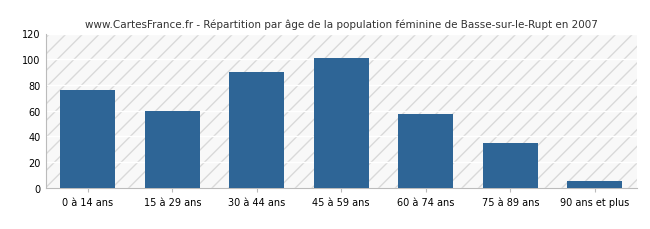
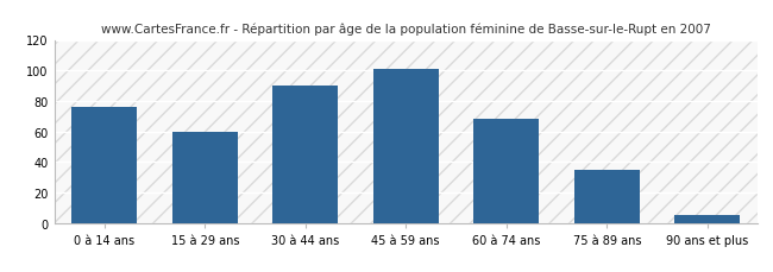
60 à 74 ans: 57 -> 68
